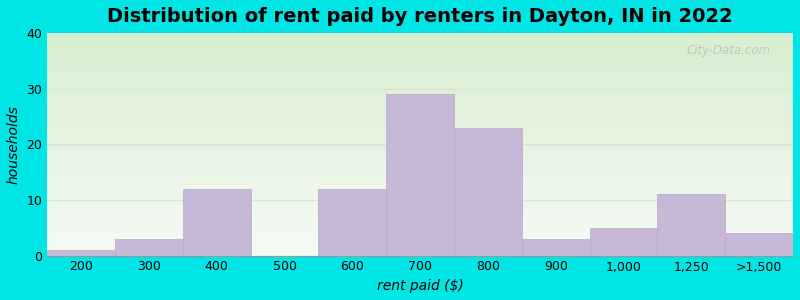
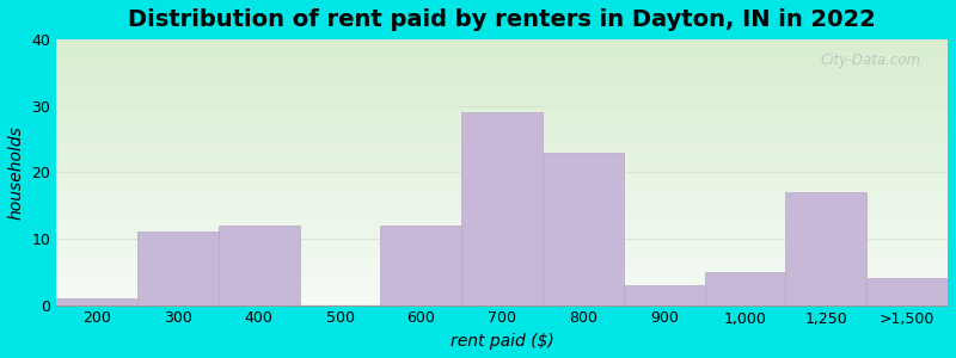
300: 3 -> 11
1,250: 11 -> 17
